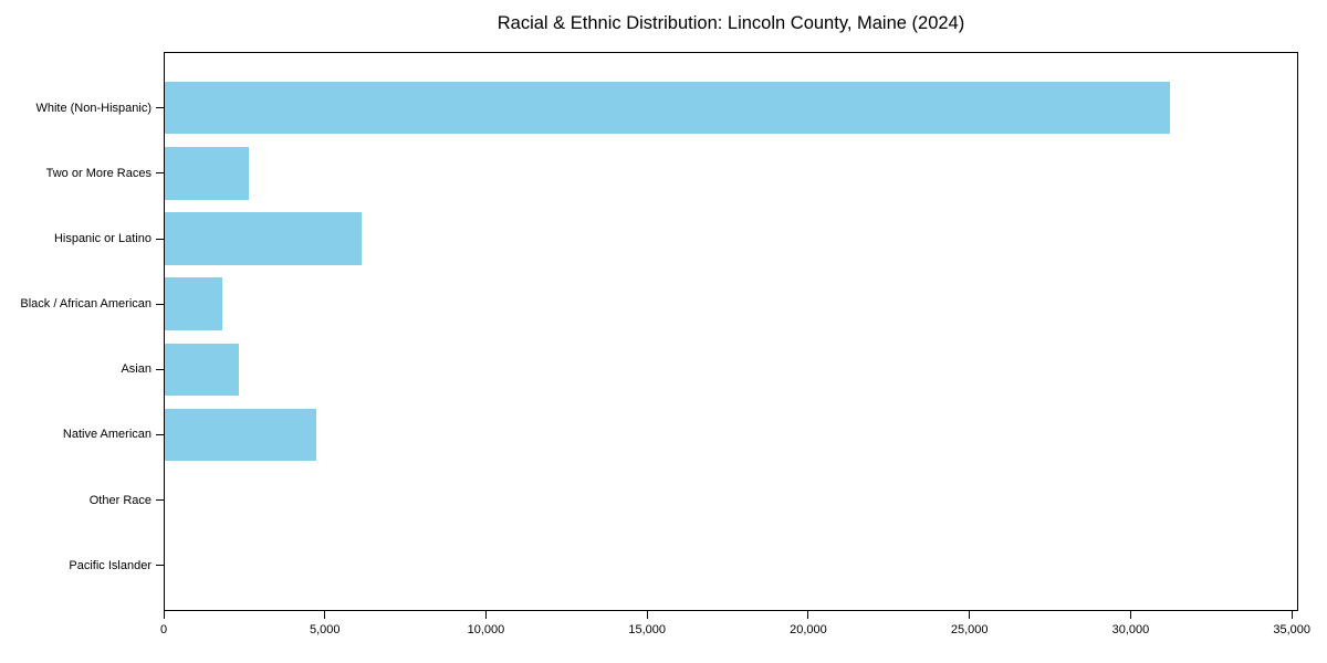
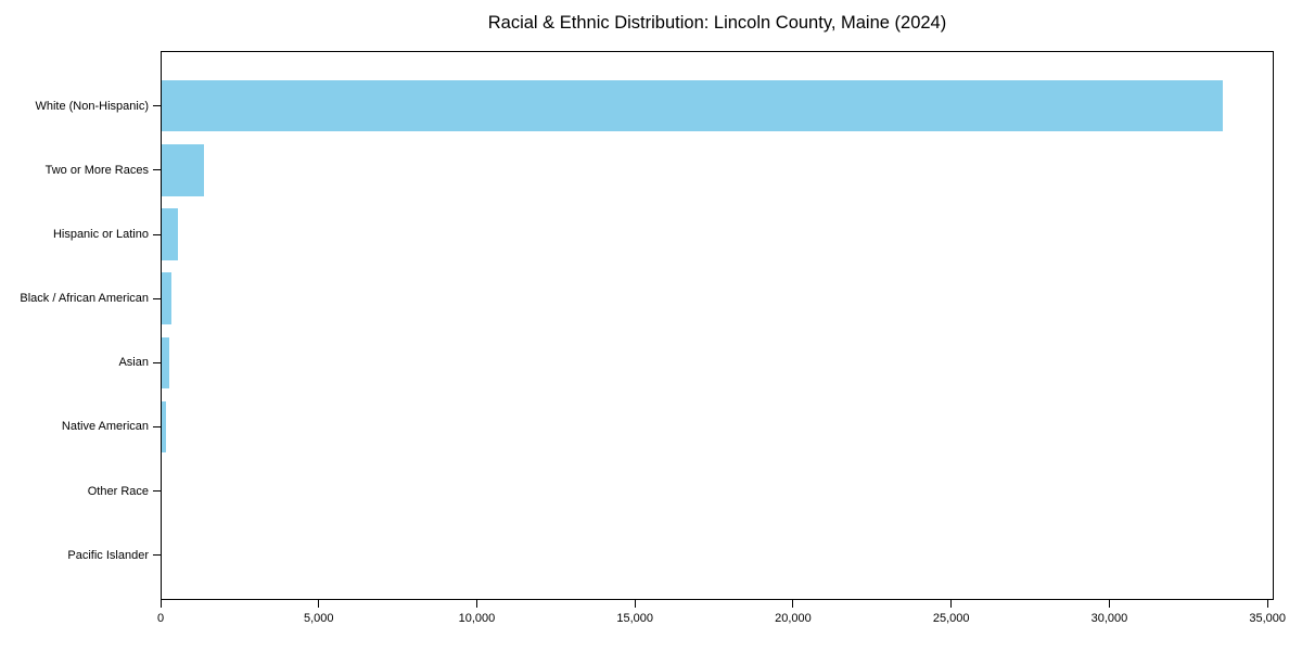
White (Non-Hispanic): 31200 -> 33600
Two or More Races: 2600 -> 1300
Hispanic or Latino: 6100 -> 500
Black / African American: 1800 -> 300
Asian: 2300 -> 200
Native American: 4700 -> 100
